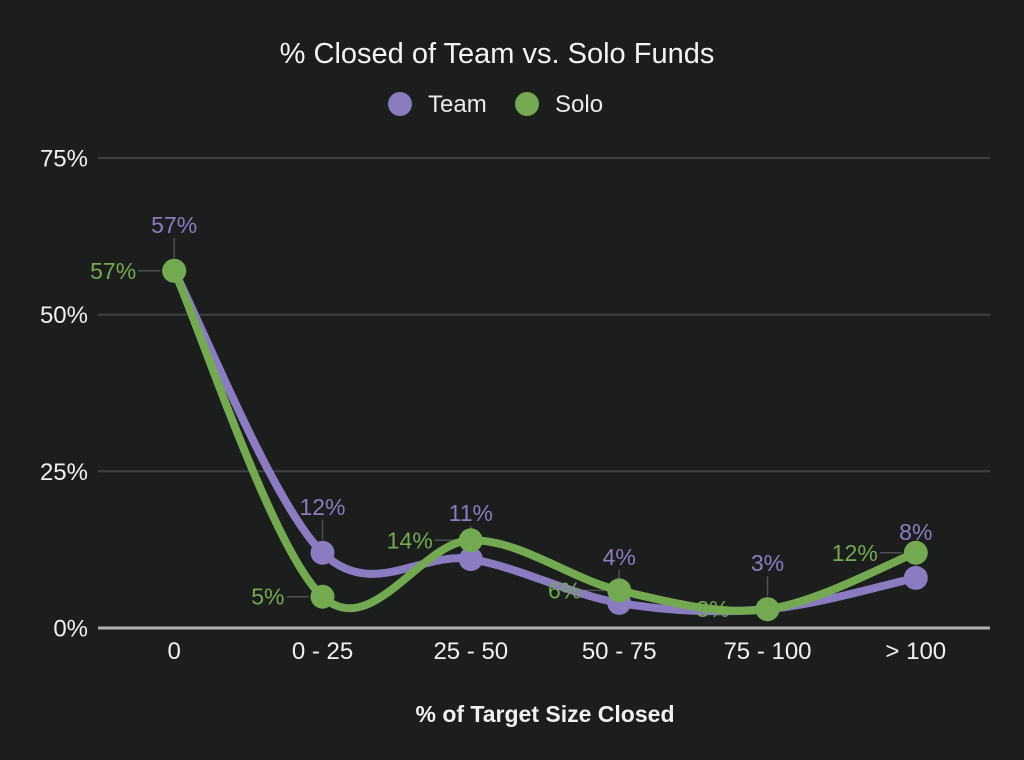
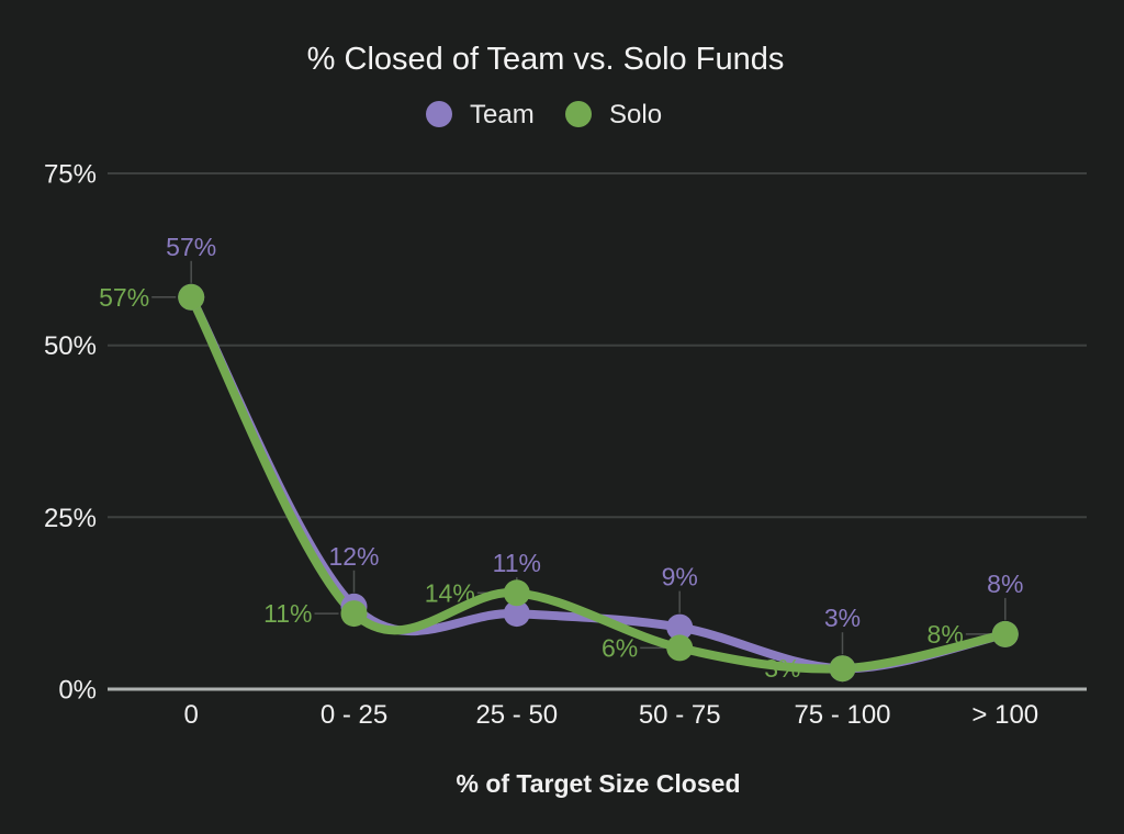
Solo/0 - 25: 5% -> 11%
Team/50 - 75: 4% -> 9%
Solo/> 100: 12% -> 8%
